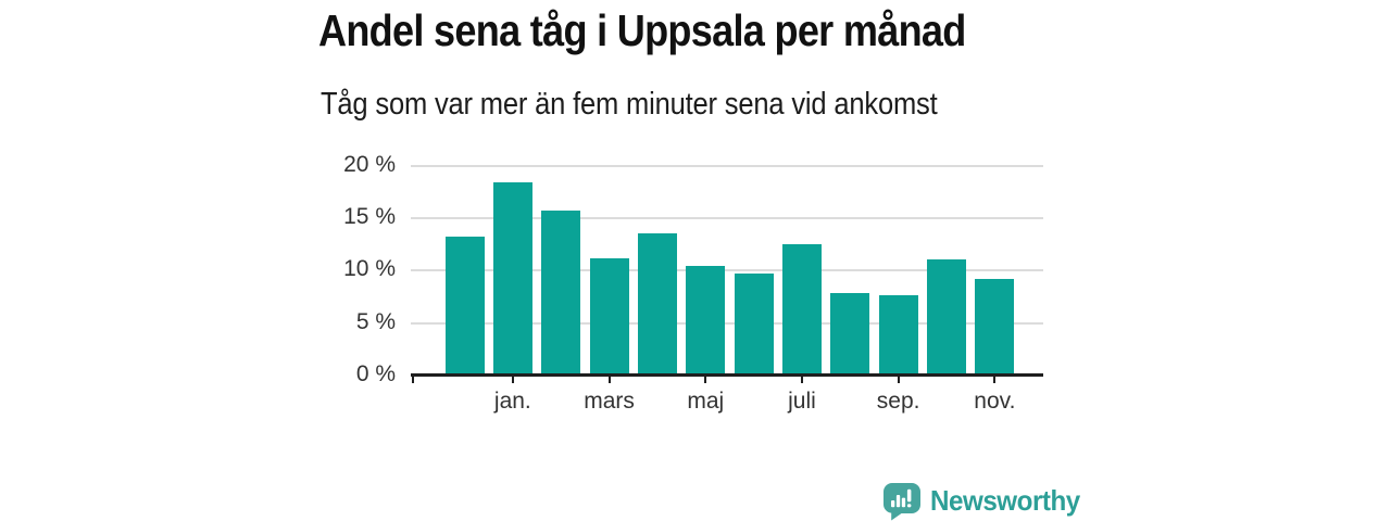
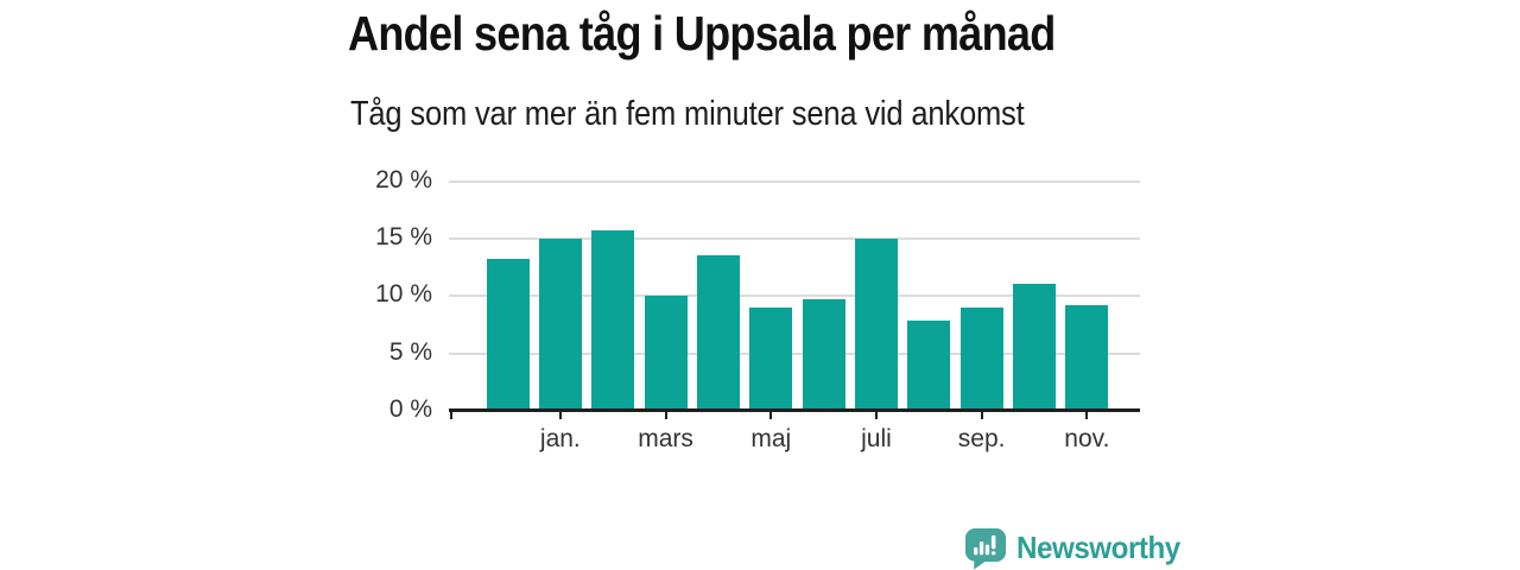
jan.: 18% -> 15%
mars: 11% -> 10%
maj: 10% -> 9%
juli: 12% -> 15%
sep.: 8% -> 9%
